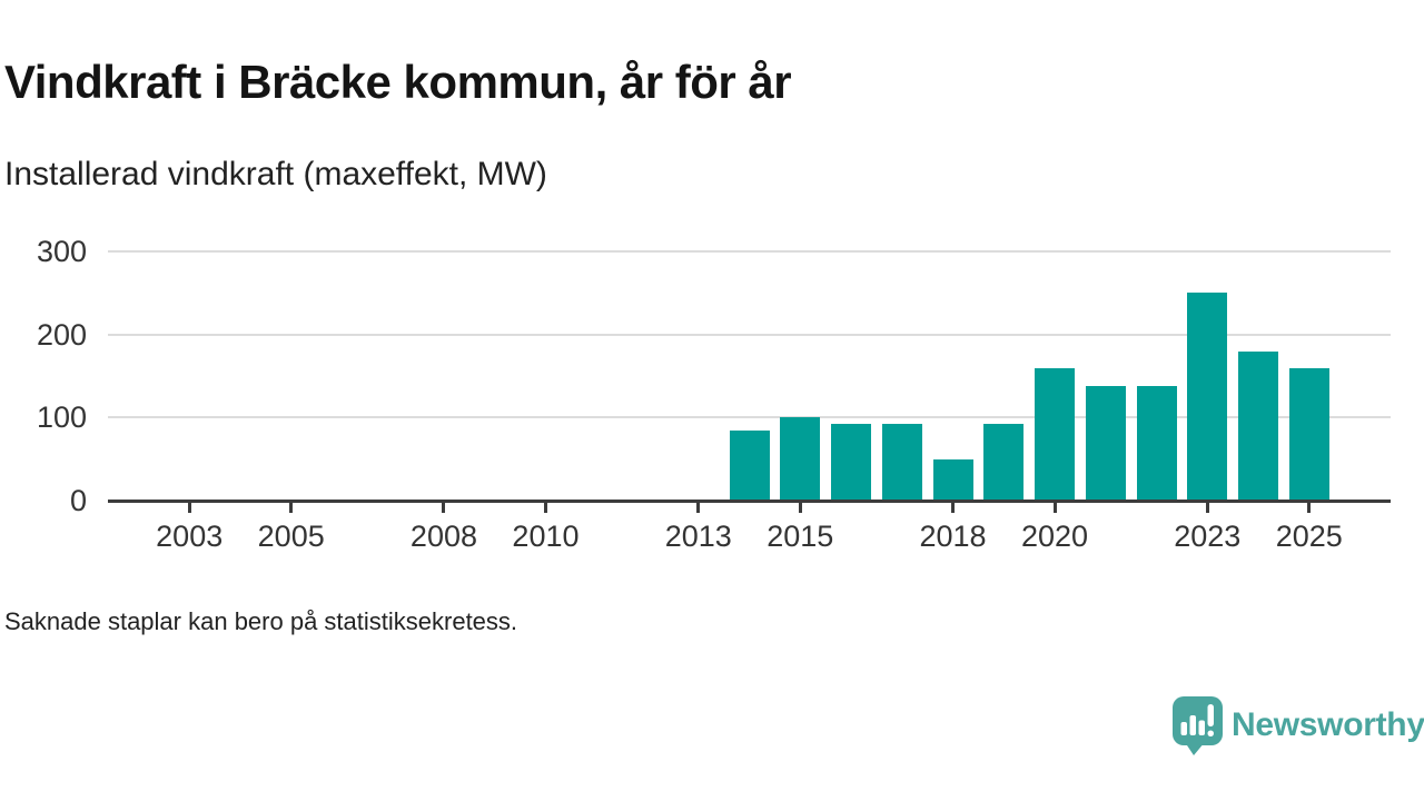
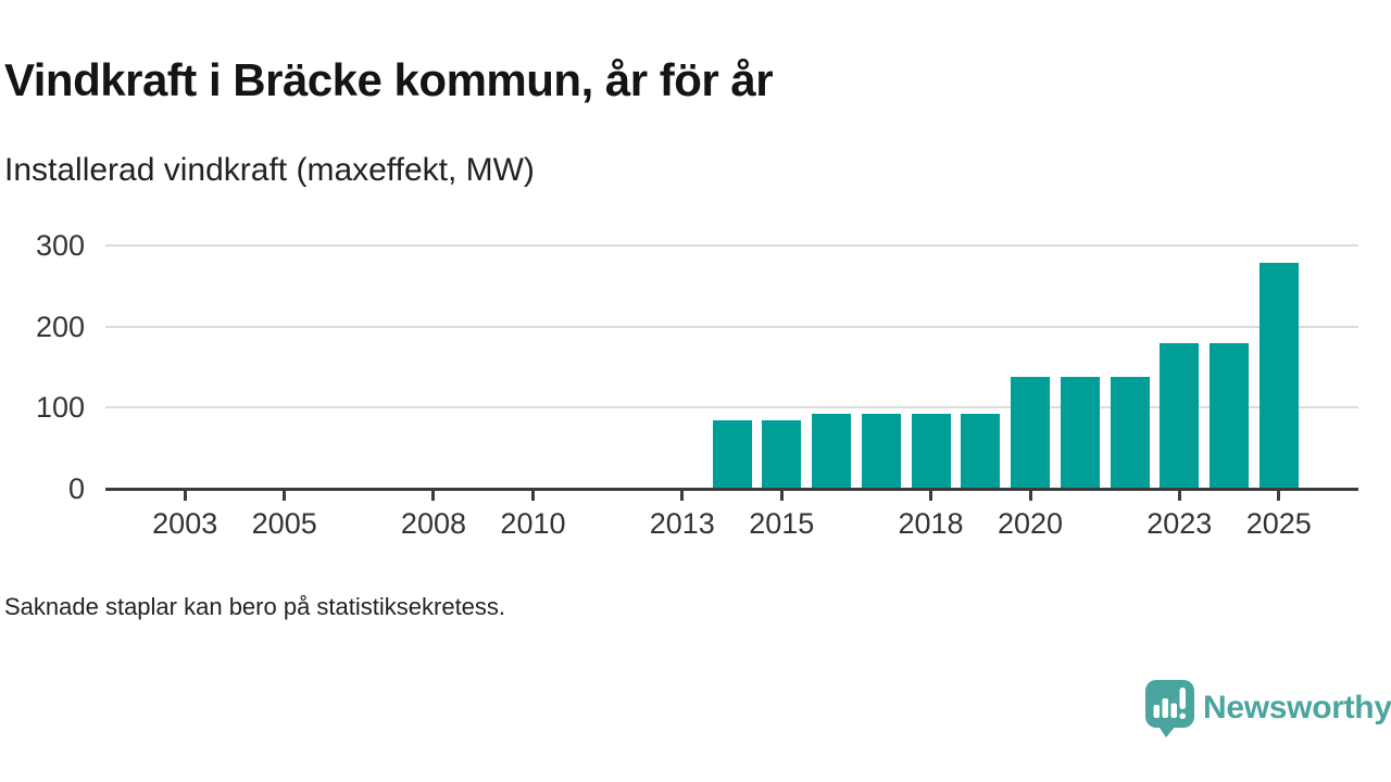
2015: 100 -> 80
2018: 50 -> 90
2020: 160 -> 140
2023: 250 -> 180
2025: 160 -> 280
